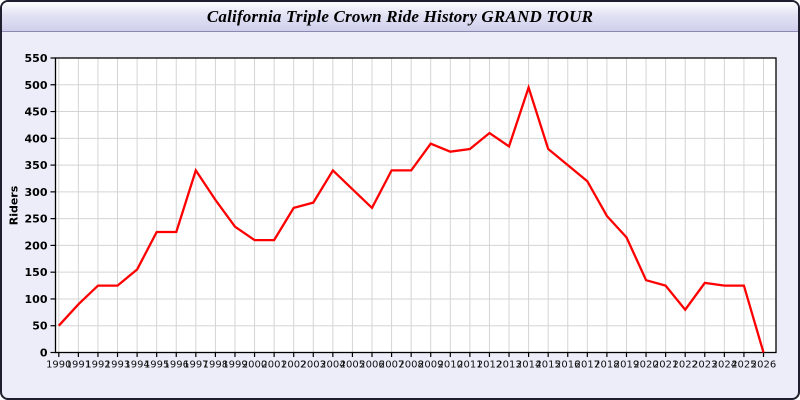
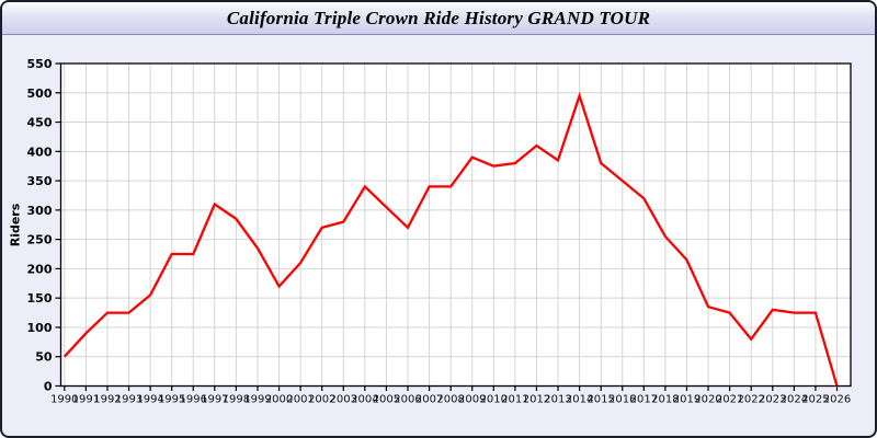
1997: 340 -> 310
2000: 210 -> 170
